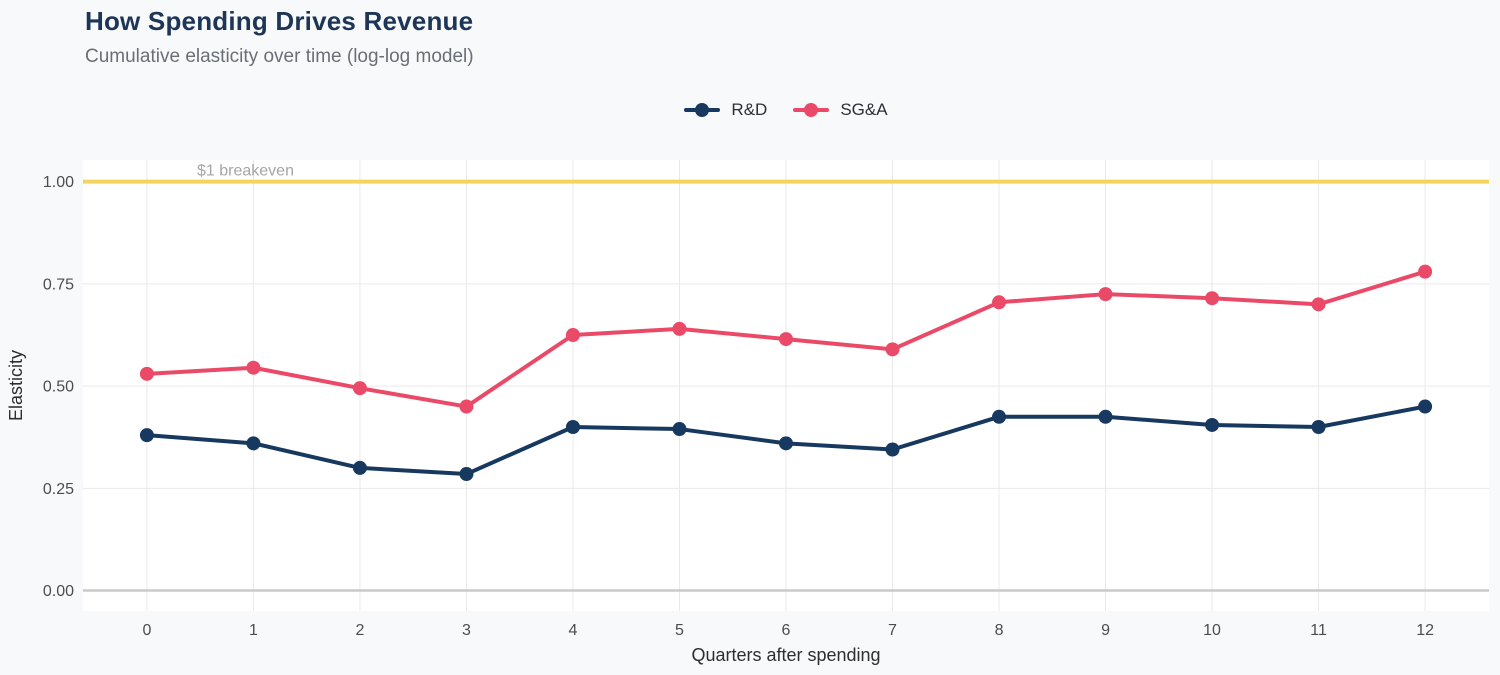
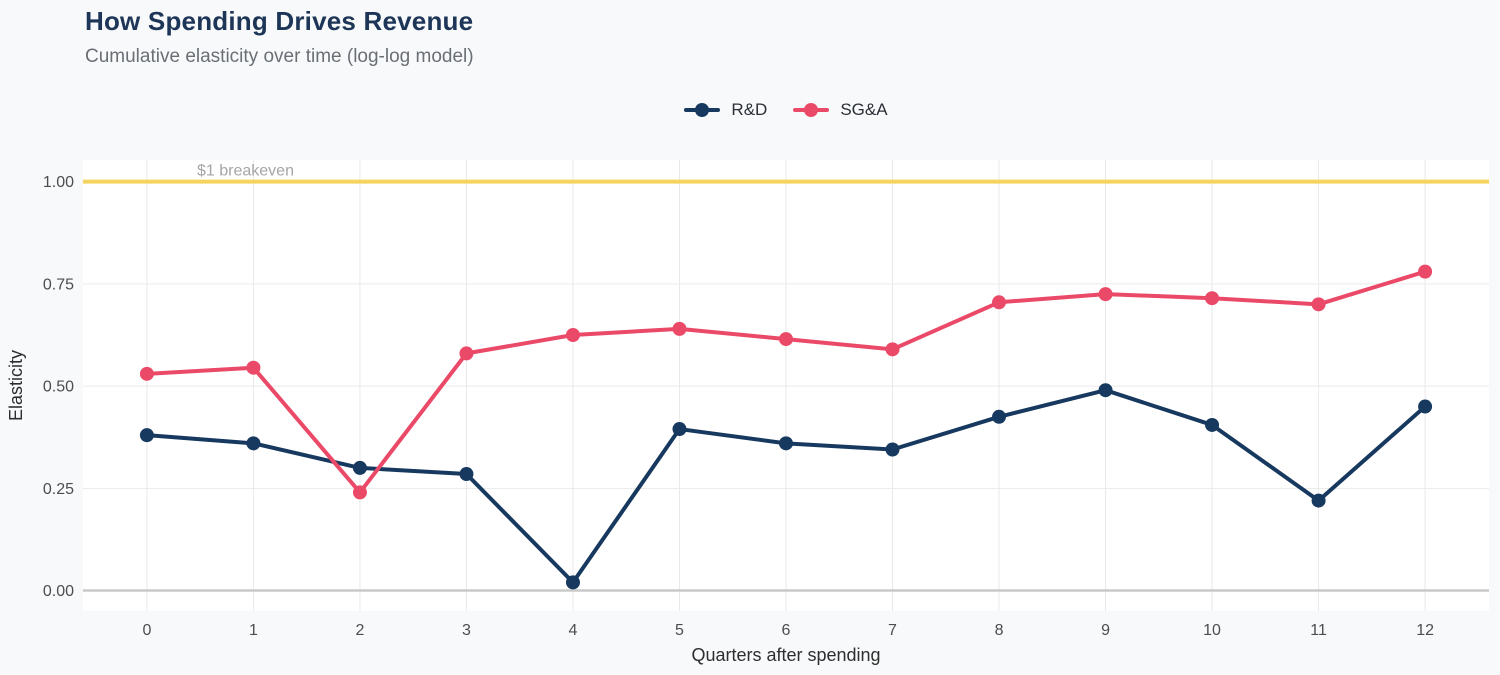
SG&A/2: 0.49 -> 0.24
SG&A/3: 0.45 -> 0.58
R&D/4: 0.40 -> 0.02
R&D/9: 0.42 -> 0.49
R&D/11: 0.40 -> 0.22
